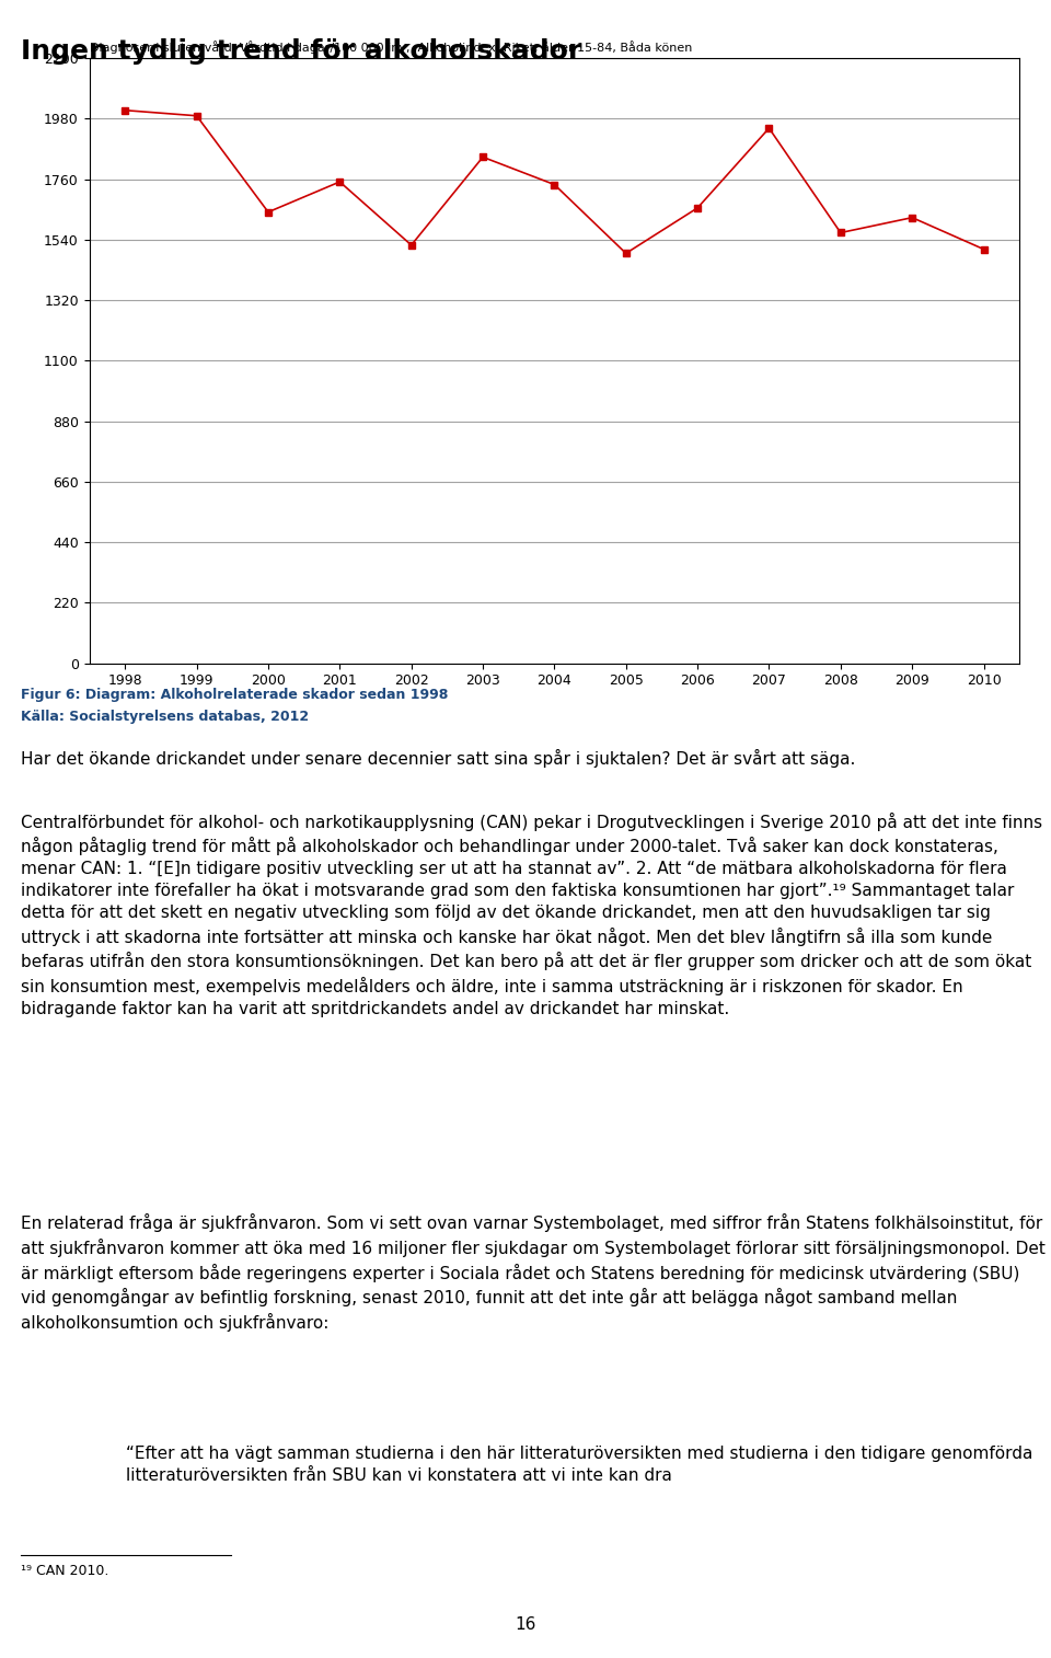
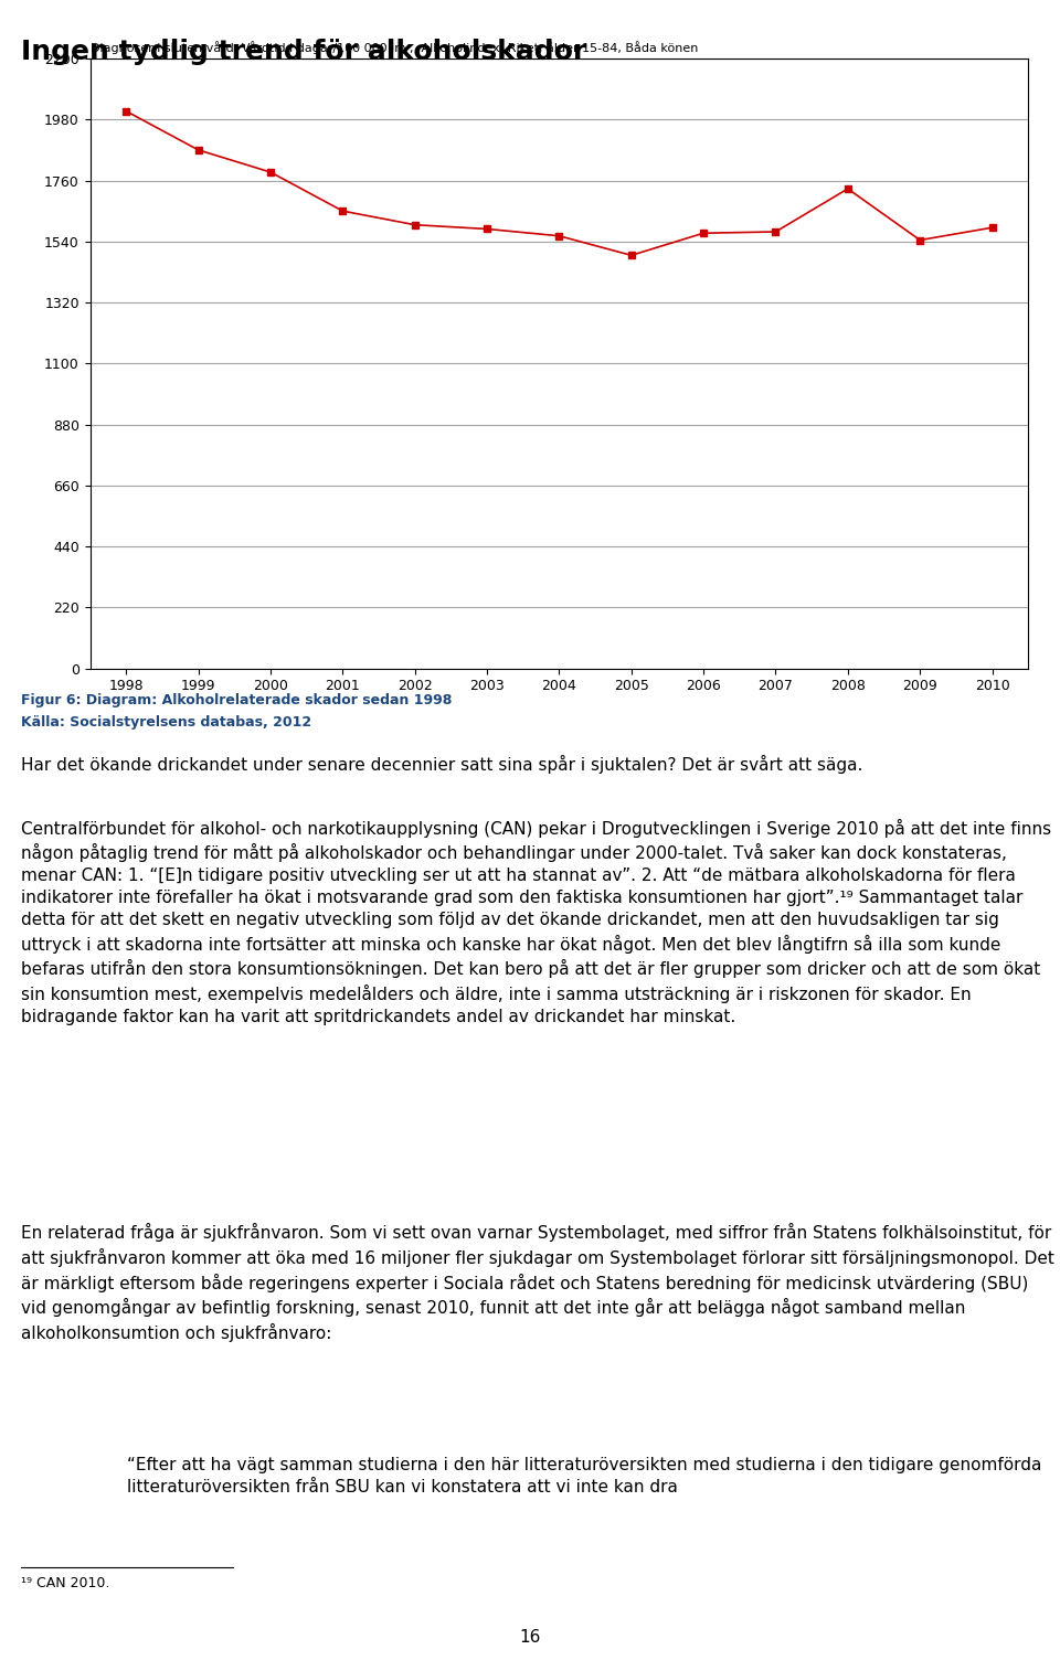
1999: 1990 -> 1870
2000: 1640 -> 1790
2001: 1750 -> 1650
2002: 1520 -> 1600
2003: 1840 -> 1585
2004: 1740 -> 1560
2006: 1655 -> 1570
2007: 1945 -> 1575
2008: 1565 -> 1730
2009: 1620 -> 1545
2010: 1505 -> 1590
